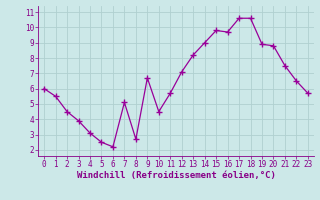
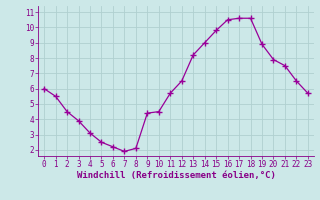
7: 5.1 -> 1.9
8: 2.7 -> 2.1
9: 6.7 -> 4.4
12: 7.1 -> 6.5
16: 9.7 -> 10.5
20: 8.8 -> 7.9
